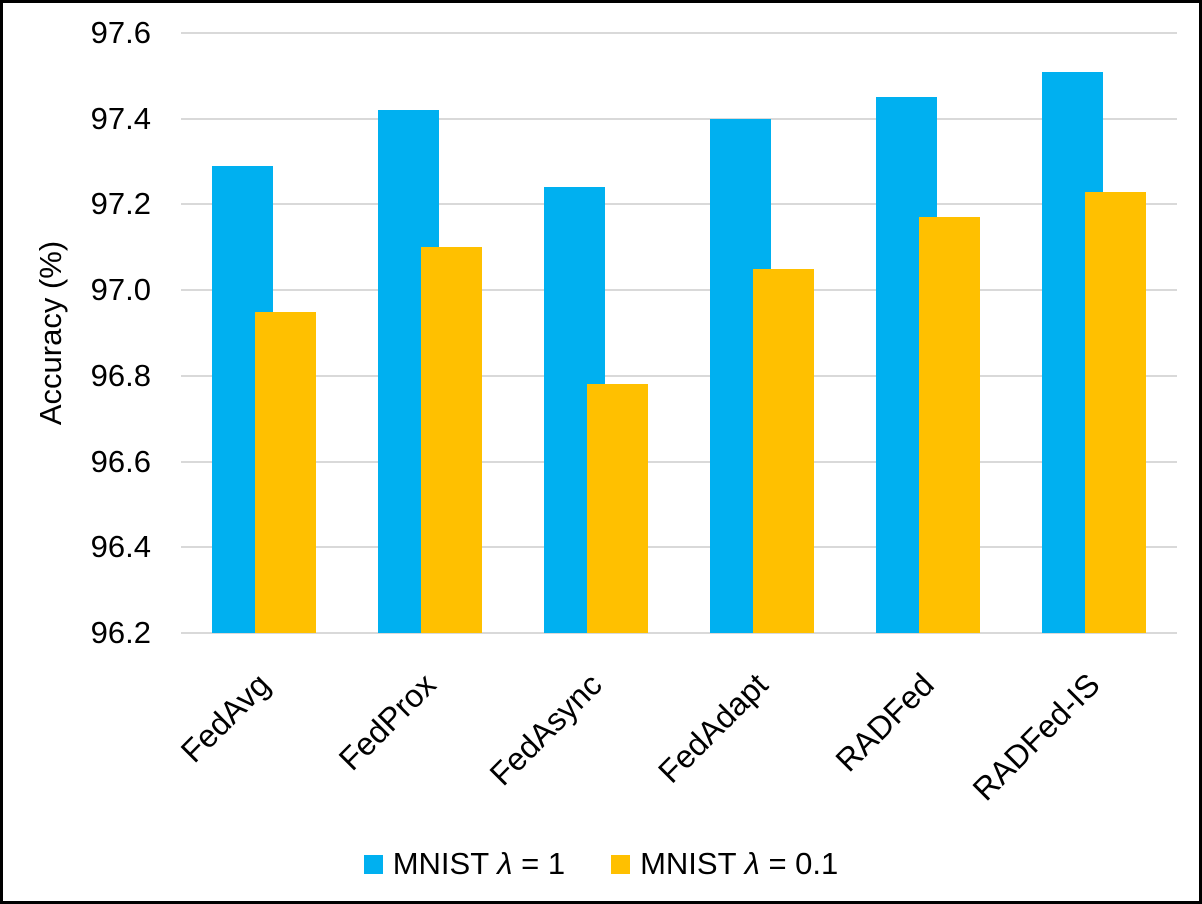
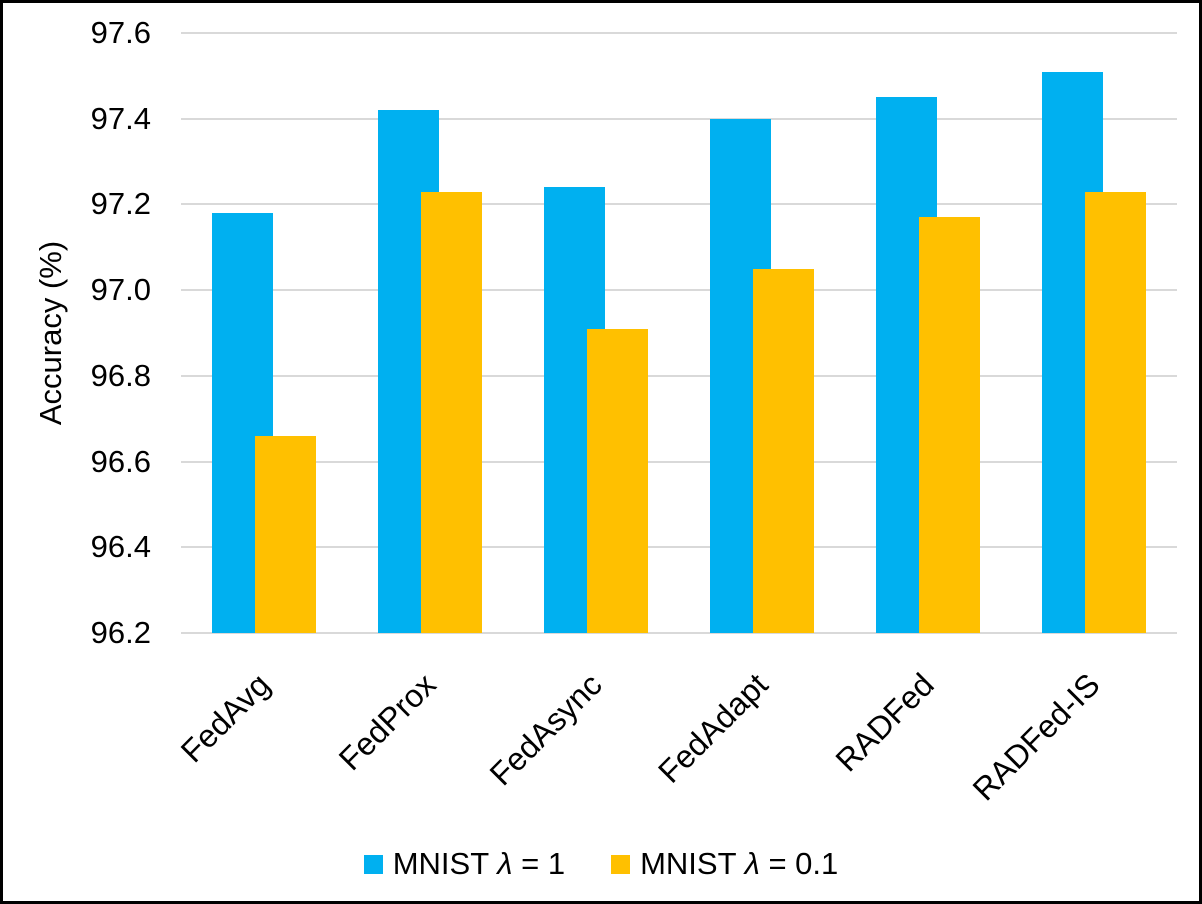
MNIST λ = 1/FedAvg: 97.29 -> 97.18
MNIST λ = 0.1/FedAvg: 96.95 -> 96.66
MNIST λ = 0.1/FedProx: 97.10 -> 97.23
MNIST λ = 0.1/FedAsync: 96.78 -> 96.91
